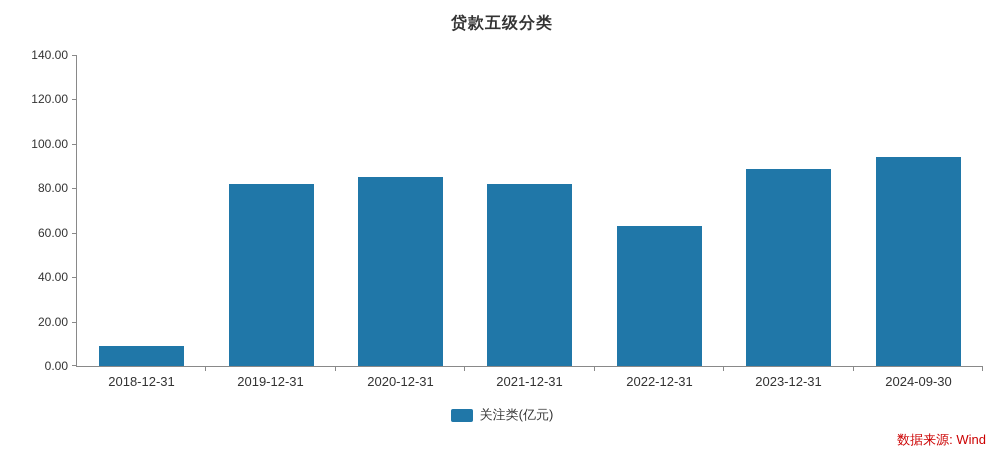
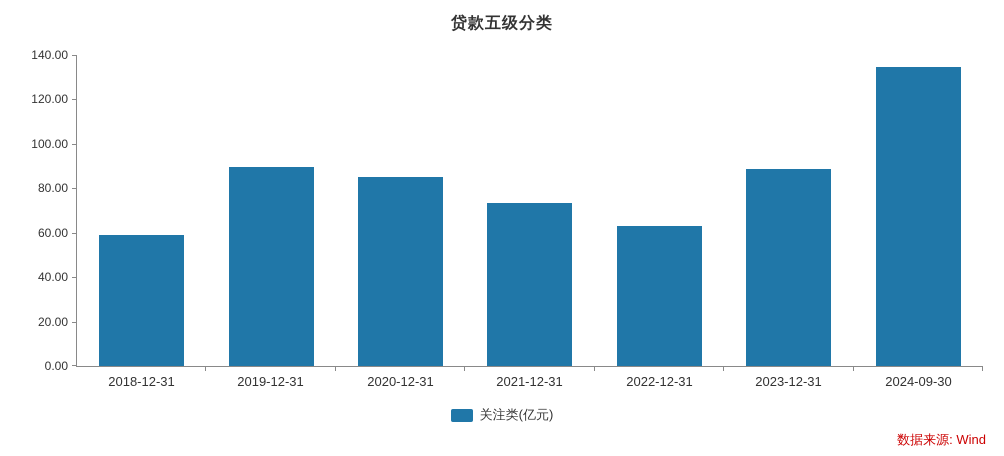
2018-12-31: 9 -> 59
2019-12-31: 82 -> 90
2021-12-31: 82 -> 74
2024-09-30: 94 -> 134
